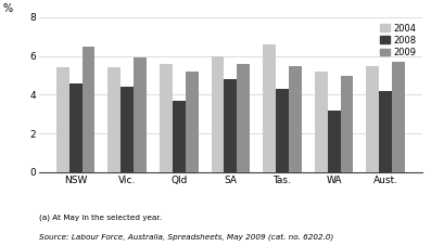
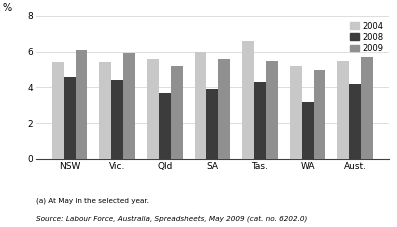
2009/NSW: 6.5 -> 6.1
2008/SA: 4.8 -> 3.9
